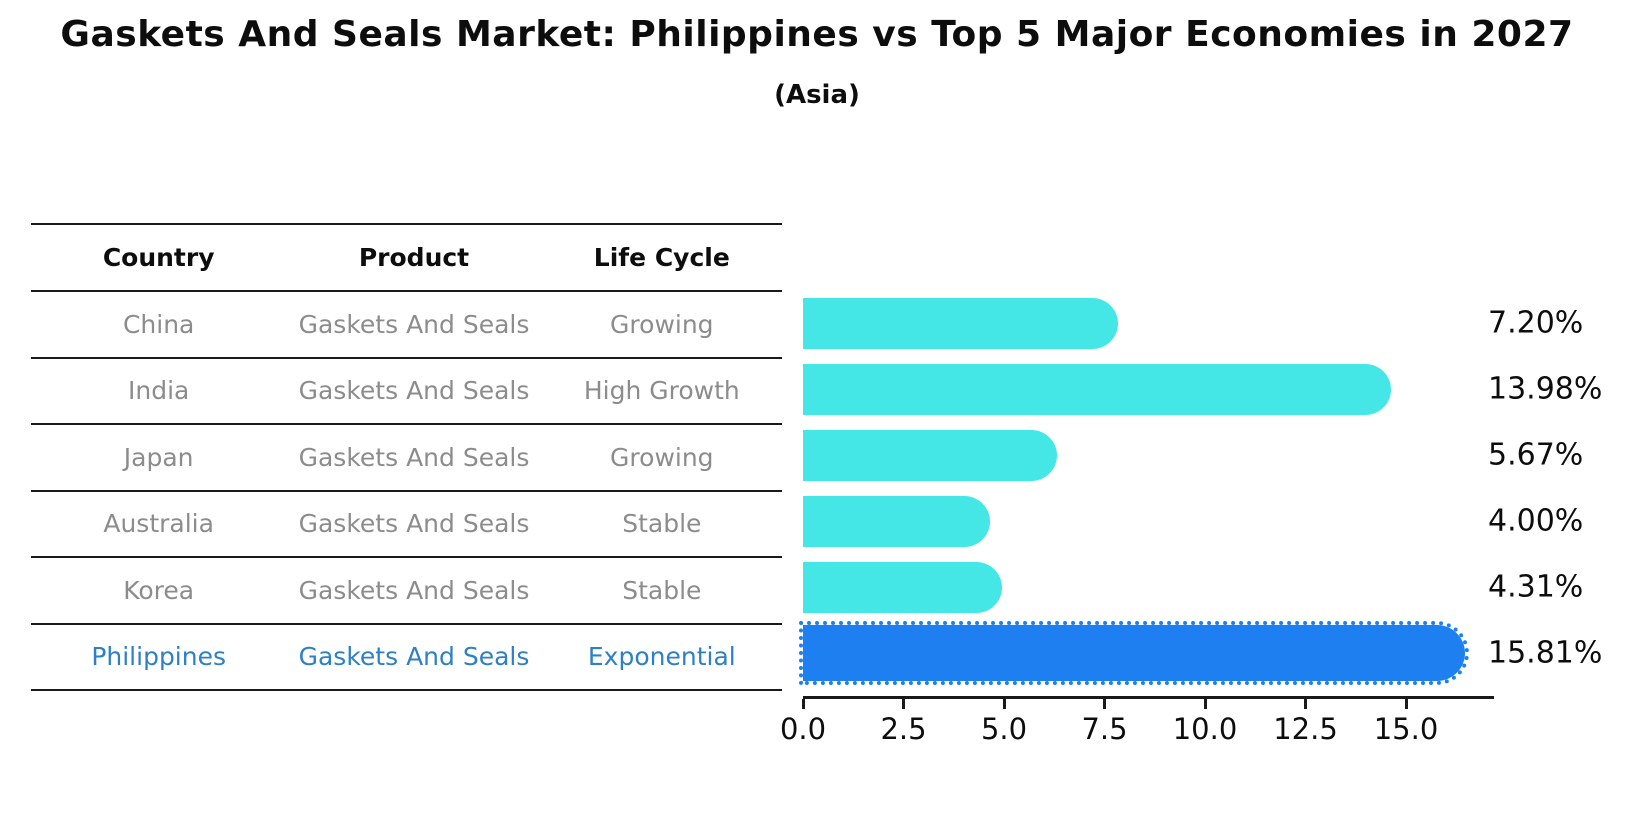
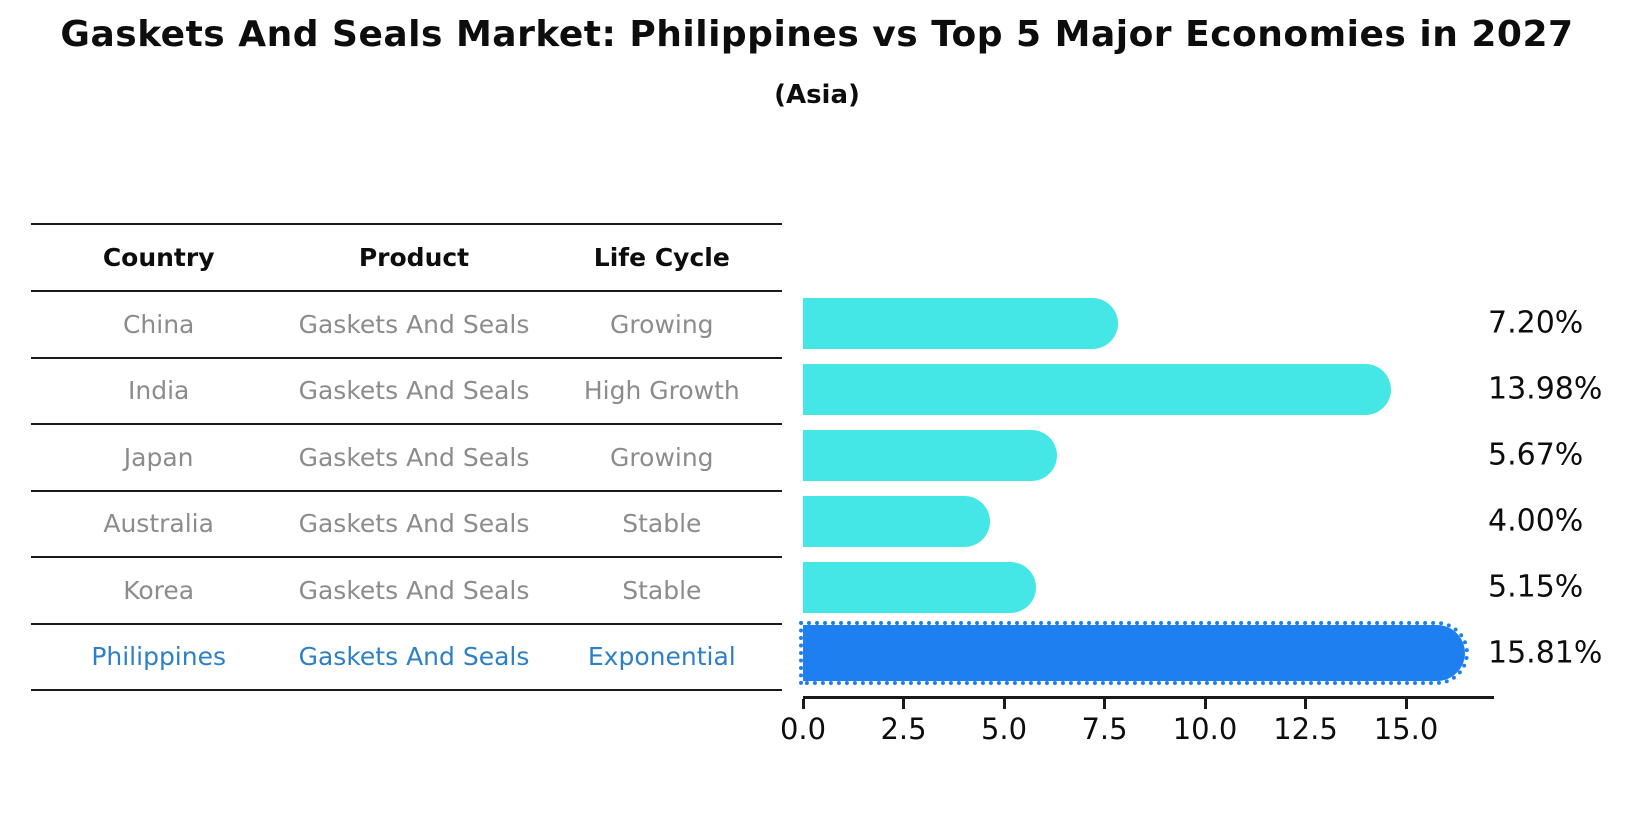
Korea: 4.31% -> 5.15%
